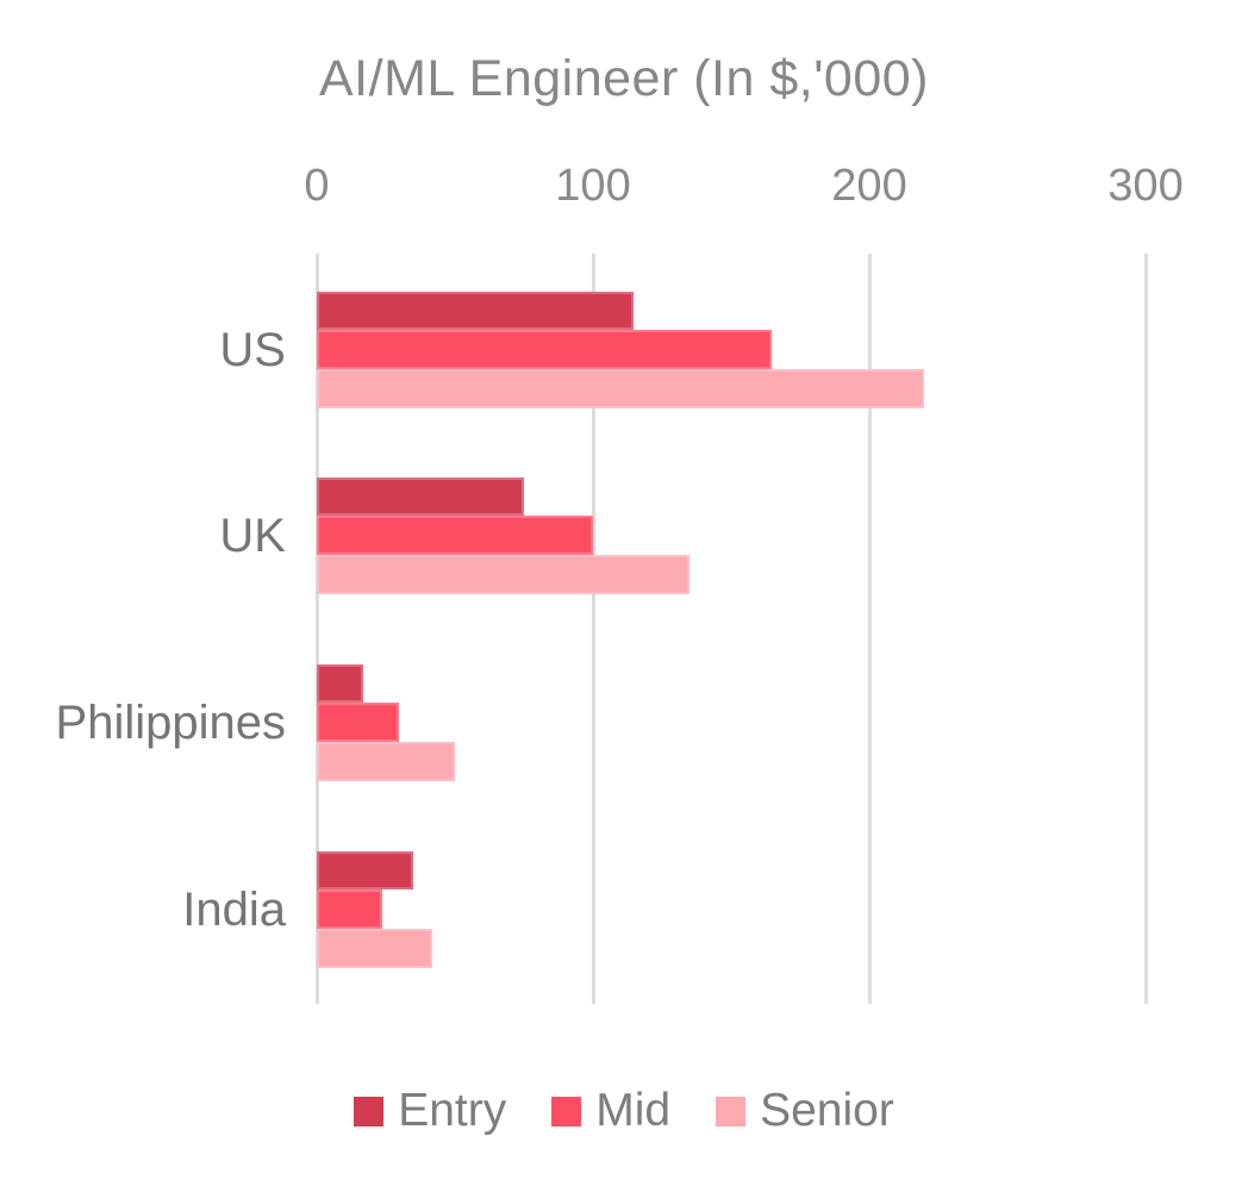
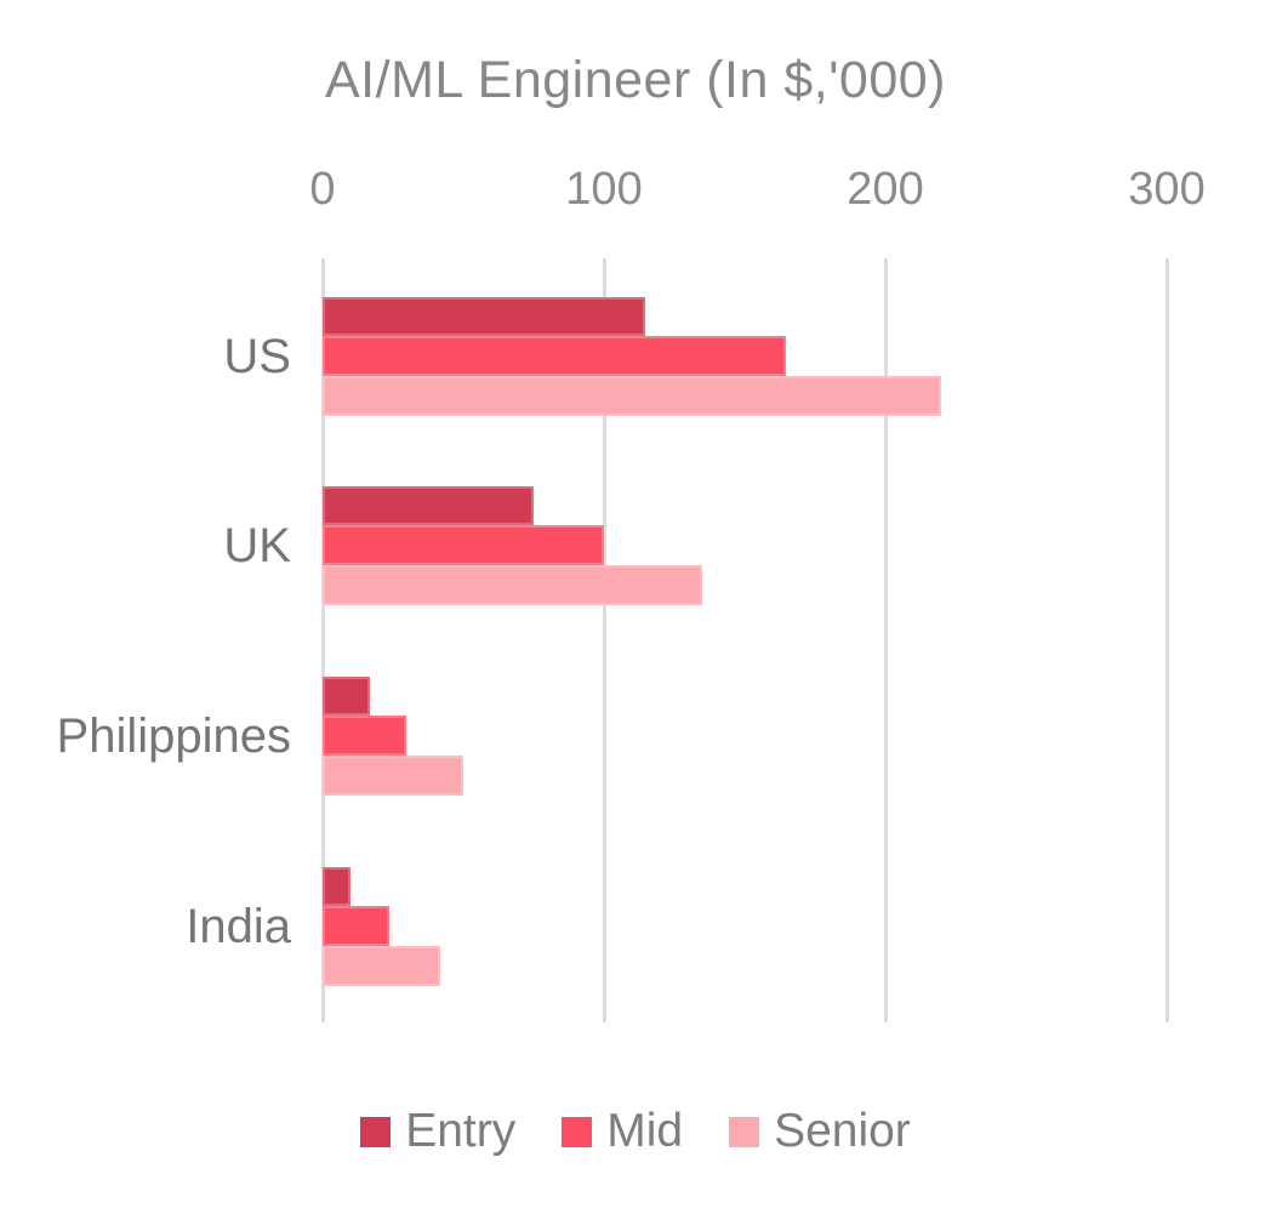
Entry/India: 35 -> 10
